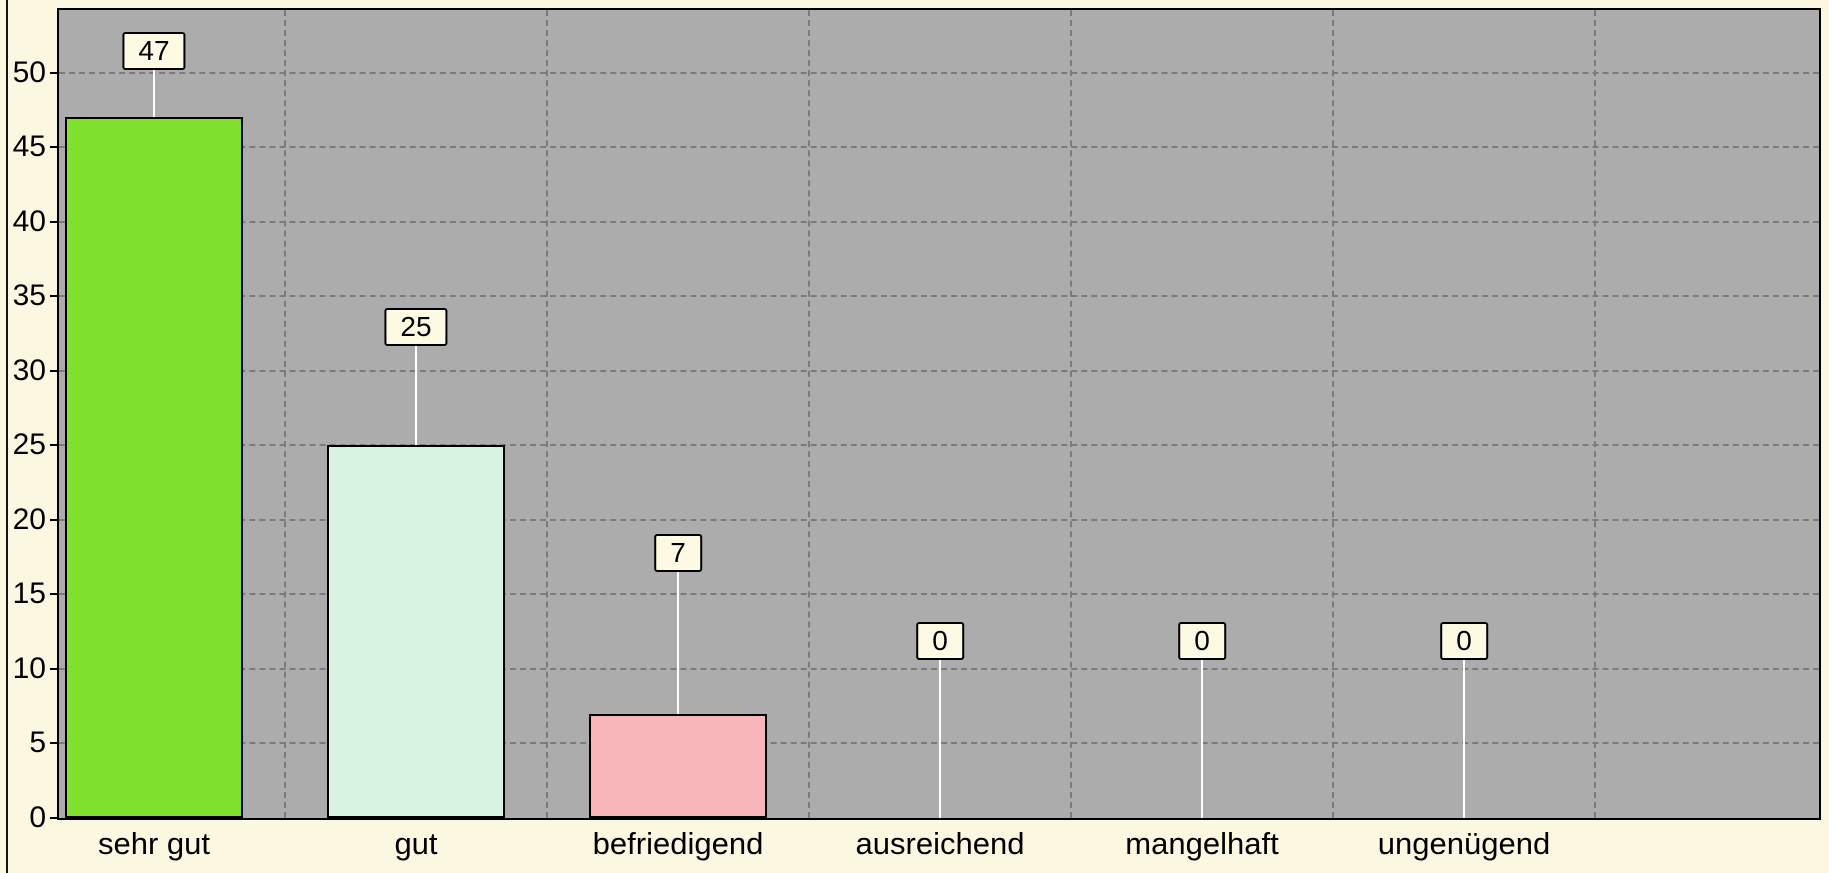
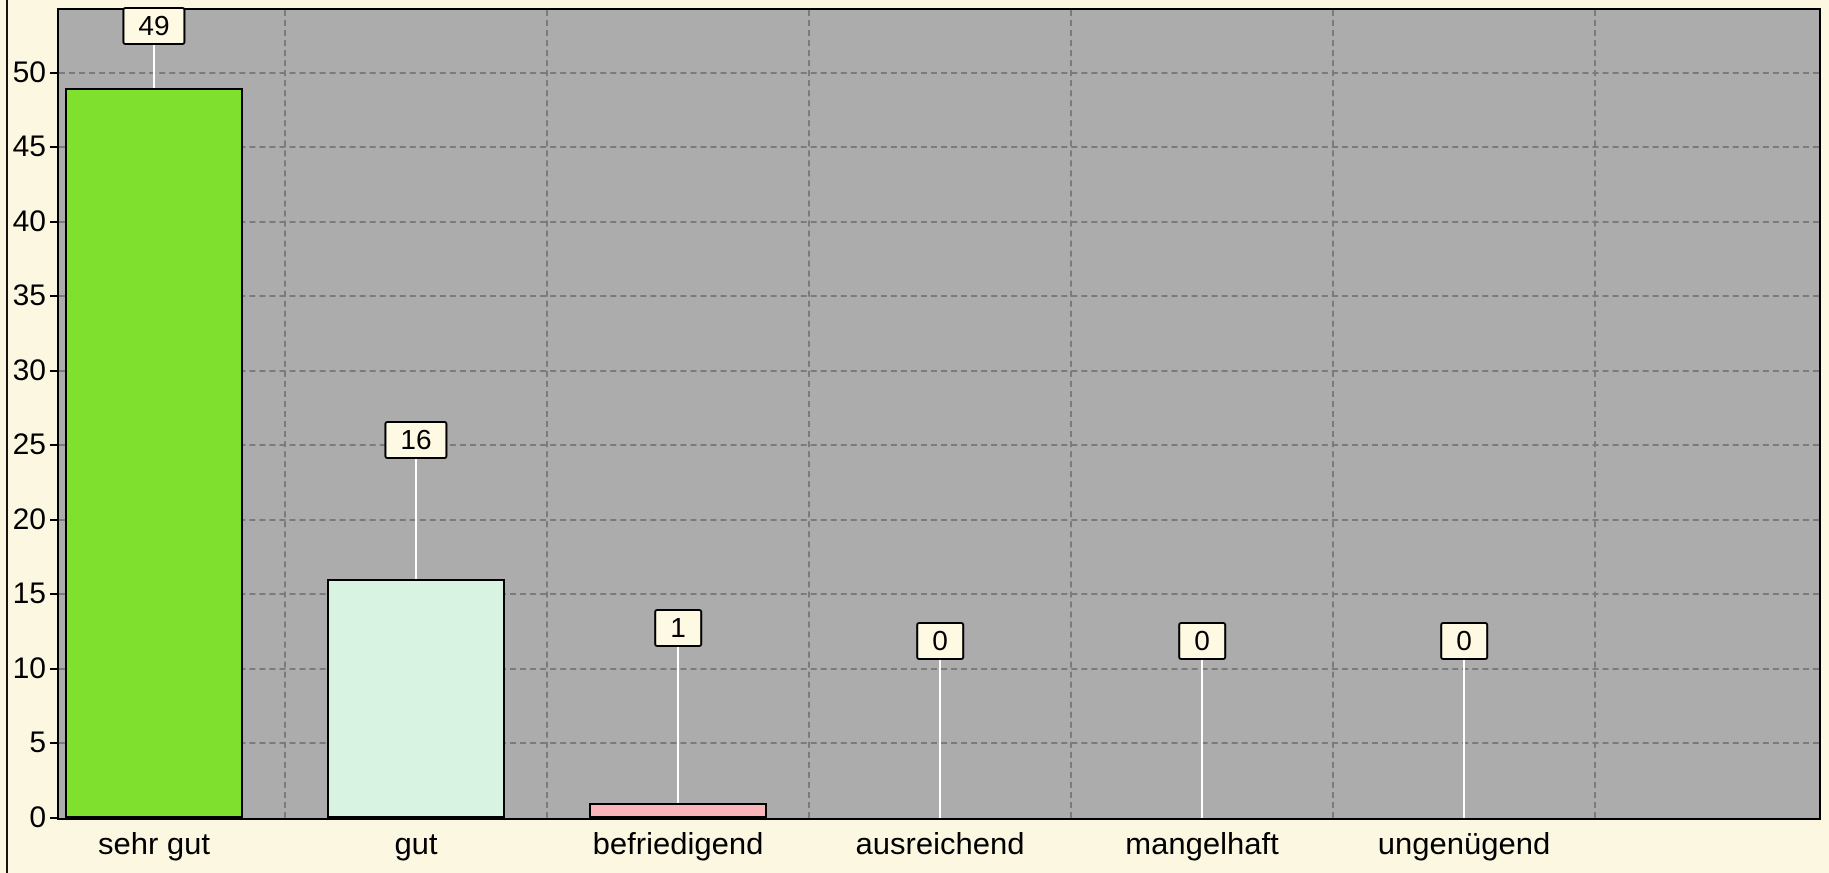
sehr gut: 47 -> 49
gut: 25 -> 16
befriedigend: 7 -> 1
